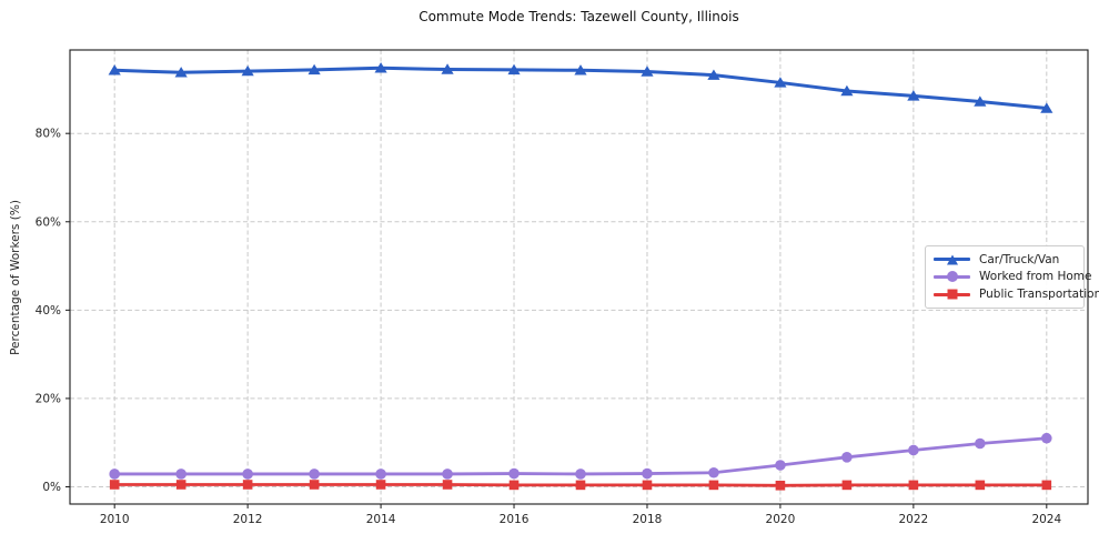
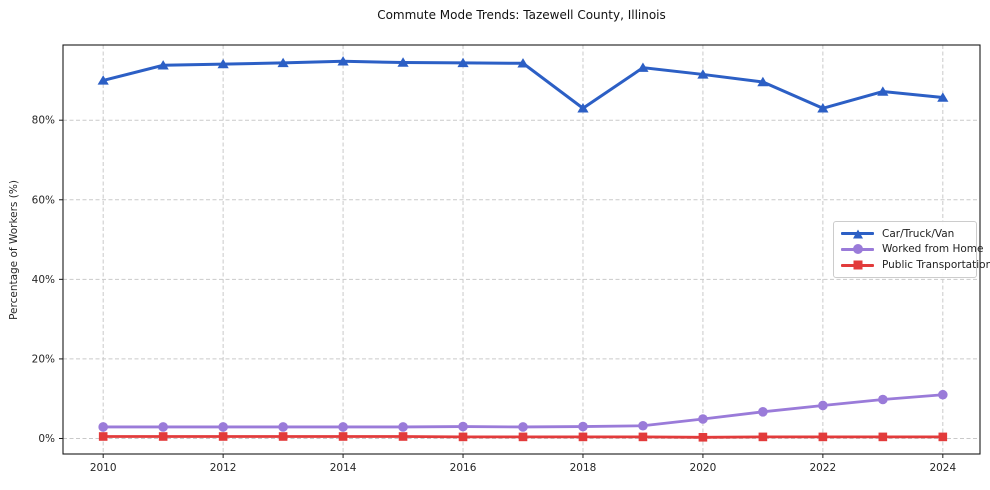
Car/Truck/Van/2010: 94% -> 90%
Car/Truck/Van/2018: 94% -> 83%
Car/Truck/Van/2022: 88% -> 83%
